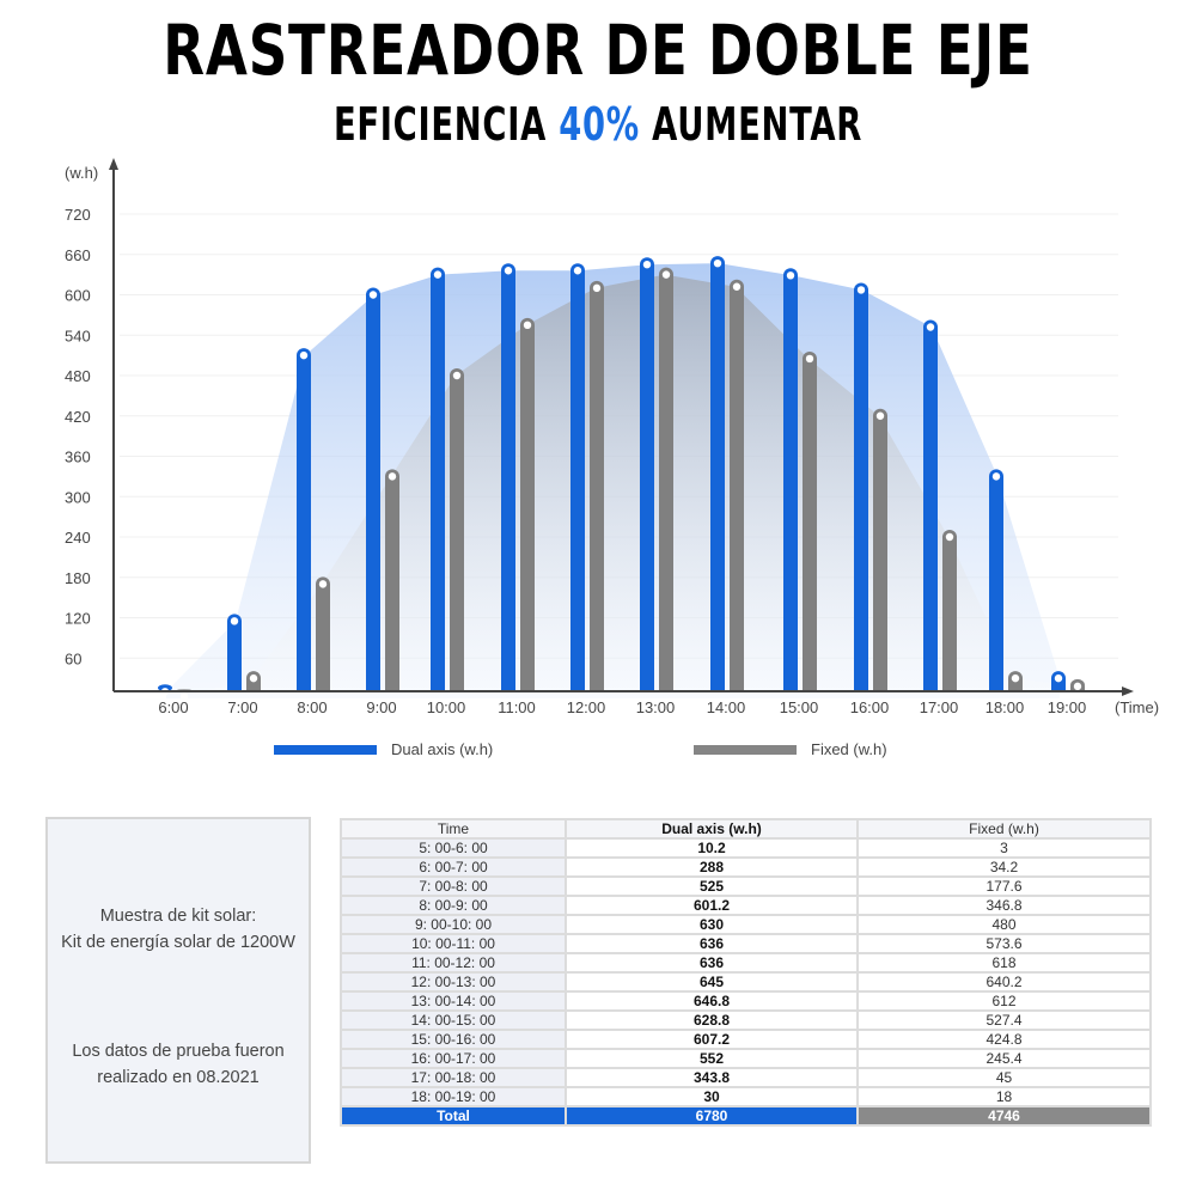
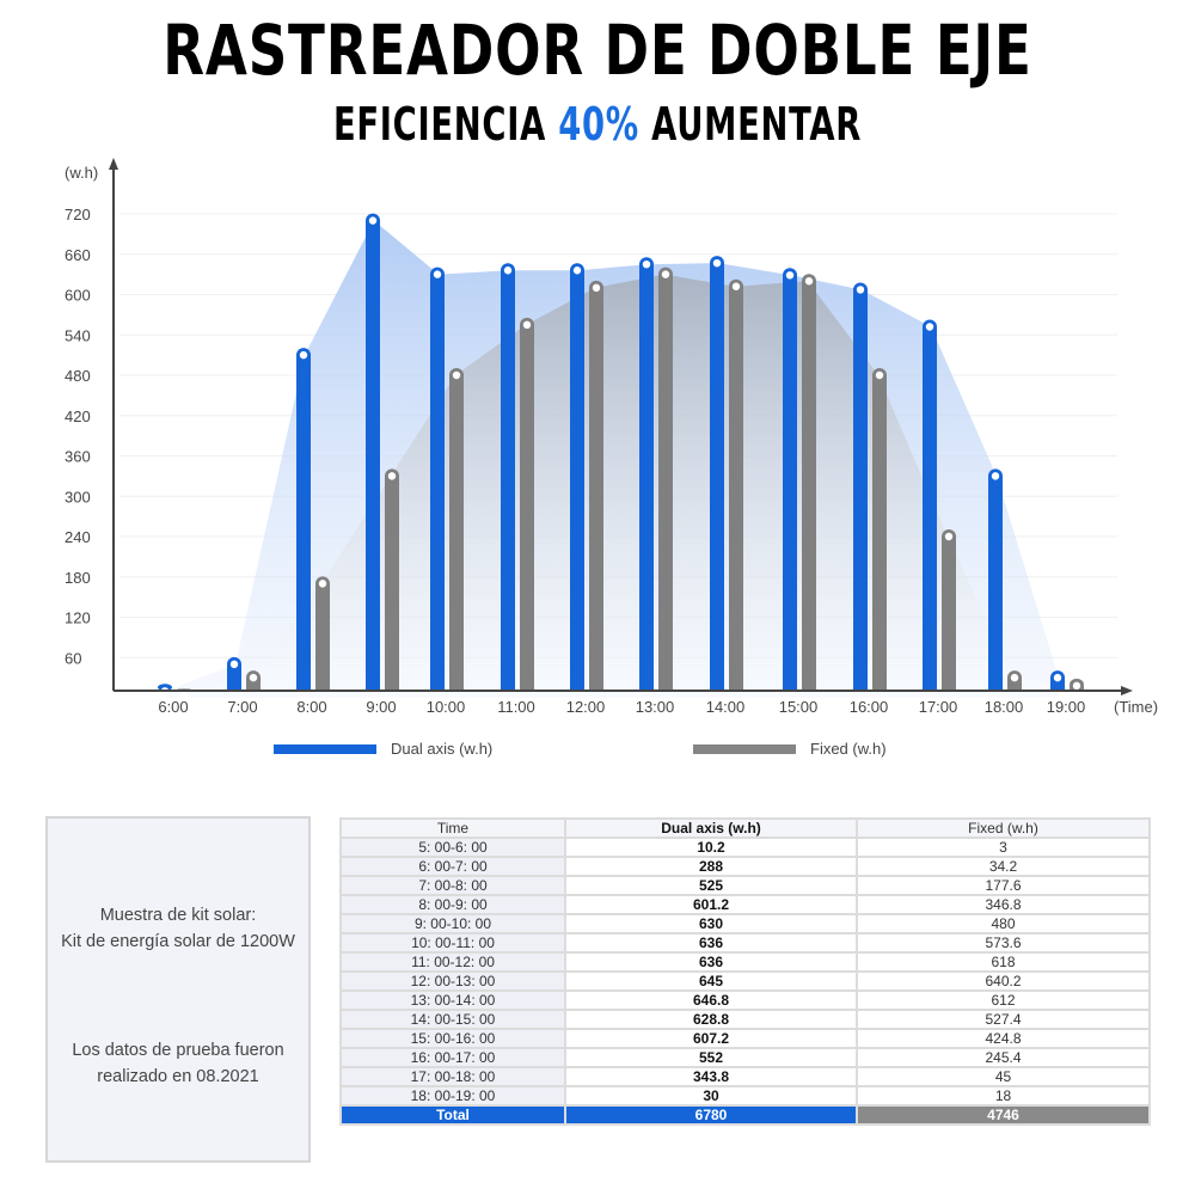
Dual axis (w.h)/7:00: 120 -> 50
Dual axis (w.h)/9:00: 600 -> 710
Fixed (w.h)/15:00: 500 -> 620
Fixed (w.h)/16:00: 420 -> 480
